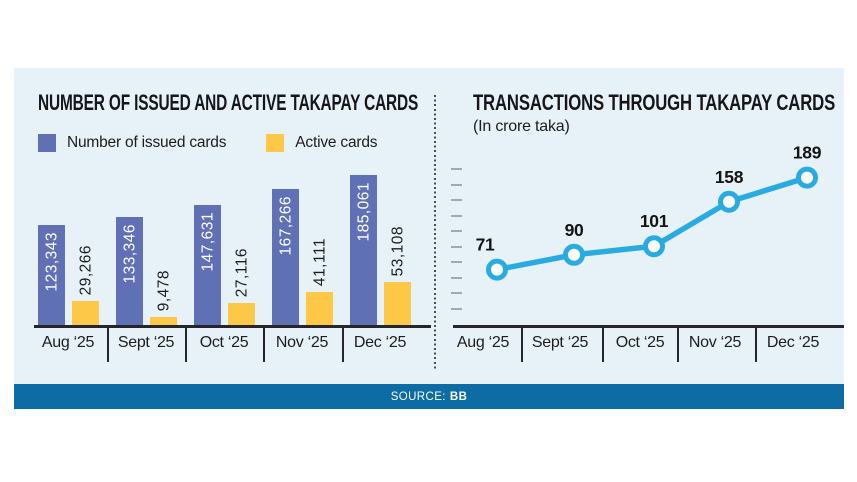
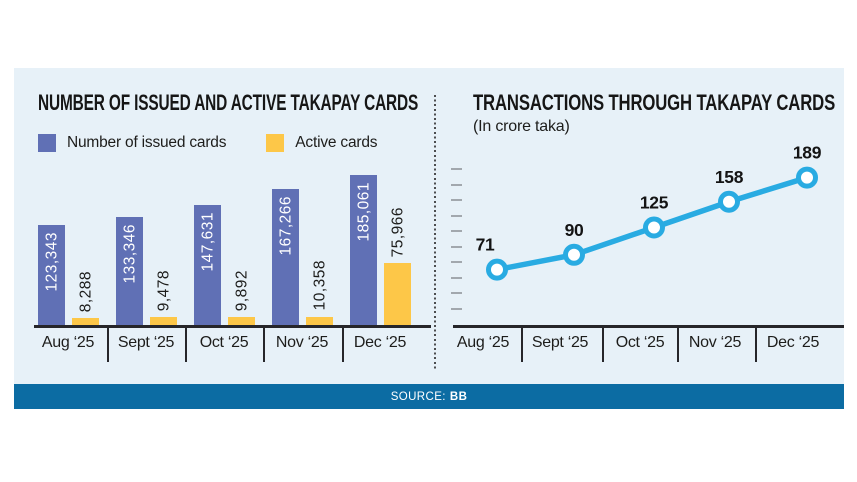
NUMBER OF ISSUED AND ACTIVE TAKAPAY CARDS/Active cards/Aug ‘25: 29,266 -> 8,288
NUMBER OF ISSUED AND ACTIVE TAKAPAY CARDS/Active cards/Oct ‘25: 27,116 -> 9,892
NUMBER OF ISSUED AND ACTIVE TAKAPAY CARDS/Active cards/Nov ‘25: 41,111 -> 10,358
NUMBER OF ISSUED AND ACTIVE TAKAPAY CARDS/Active cards/Dec ‘25: 53,108 -> 75,966
TRANSACTIONS THROUGH TAKAPAY CARDS/Oct ‘25: 101 -> 125
